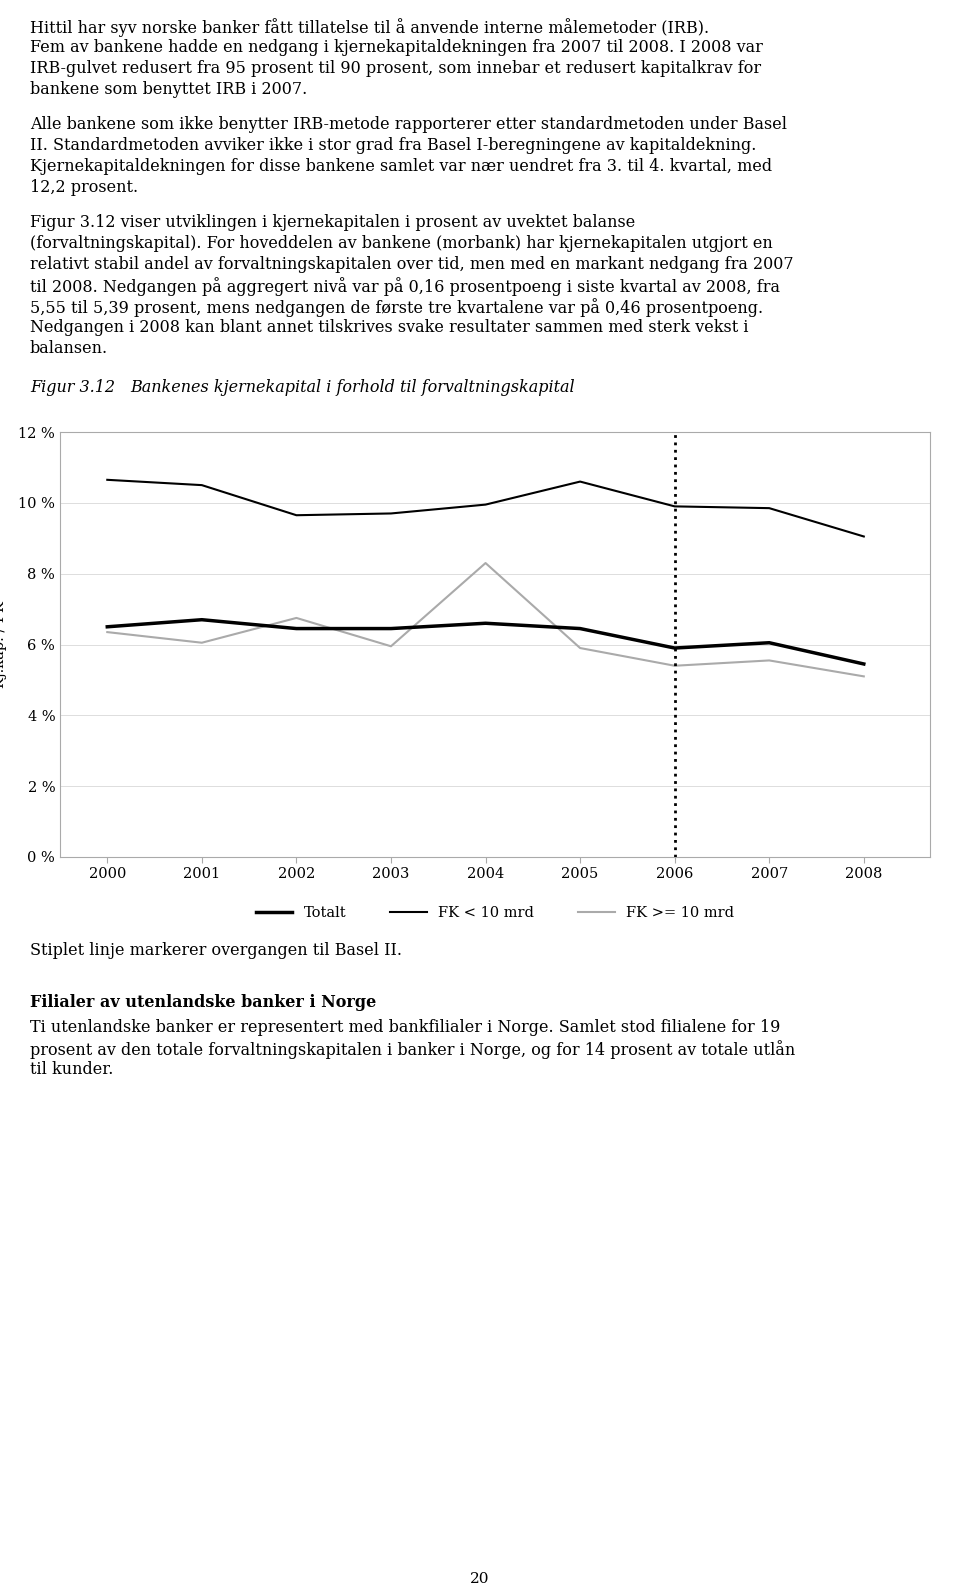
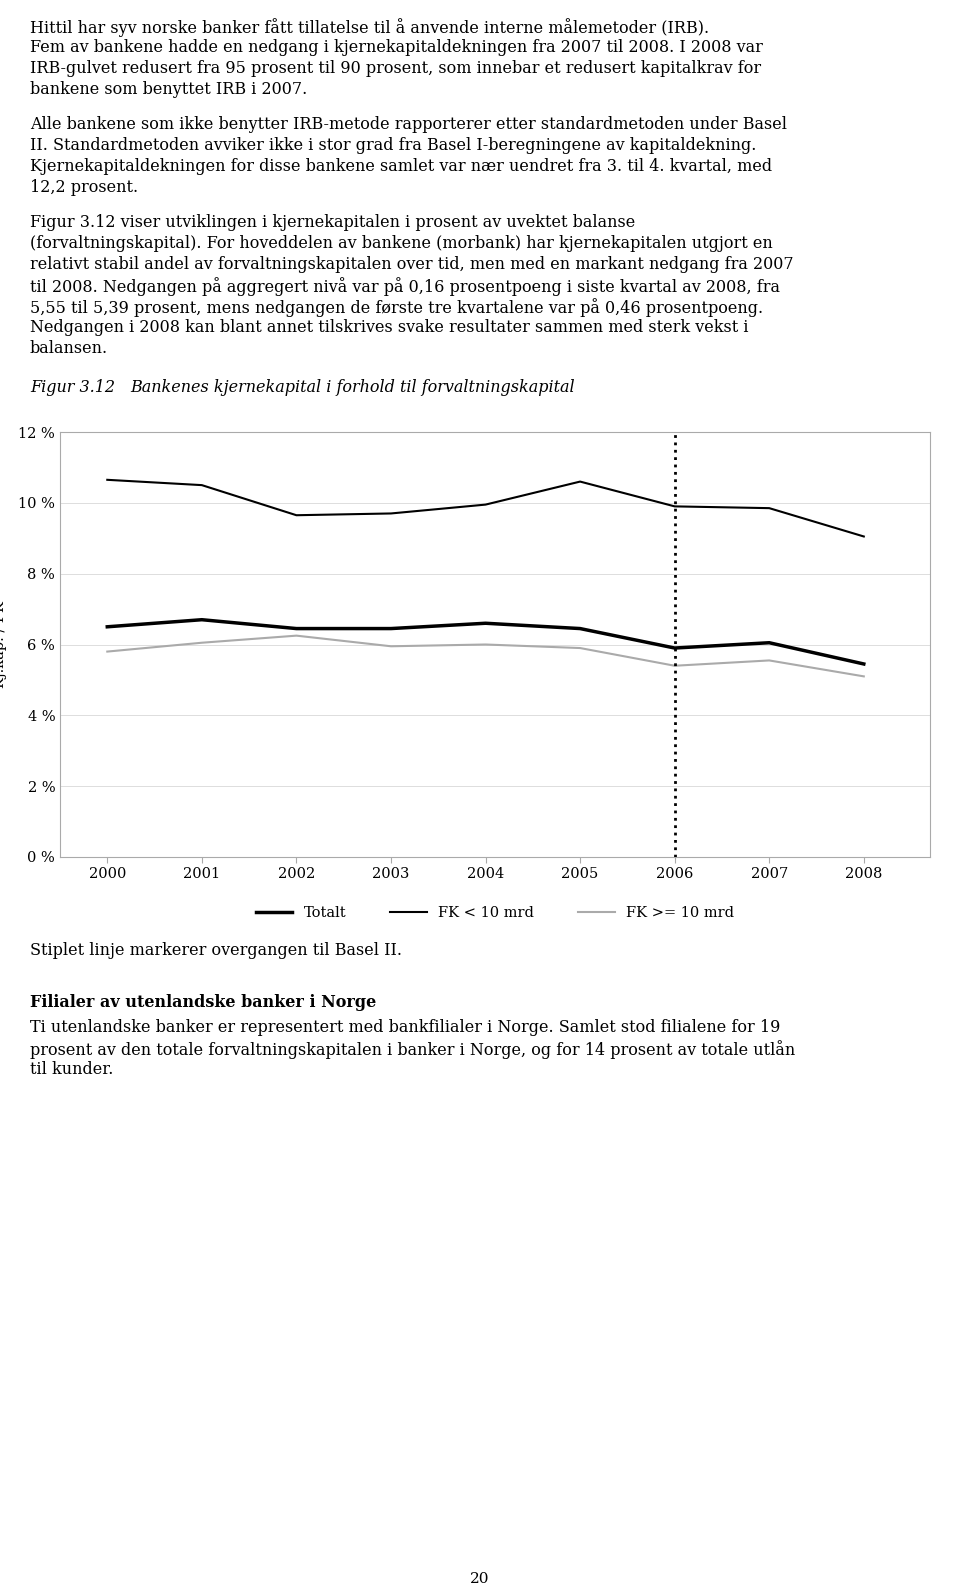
FK >= 10 mrd/2000: 6.35 % -> 5.80 %
FK >= 10 mrd/2002: 6.75 % -> 6.25 %
FK >= 10 mrd/2004: 8.30 % -> 6.00 %
